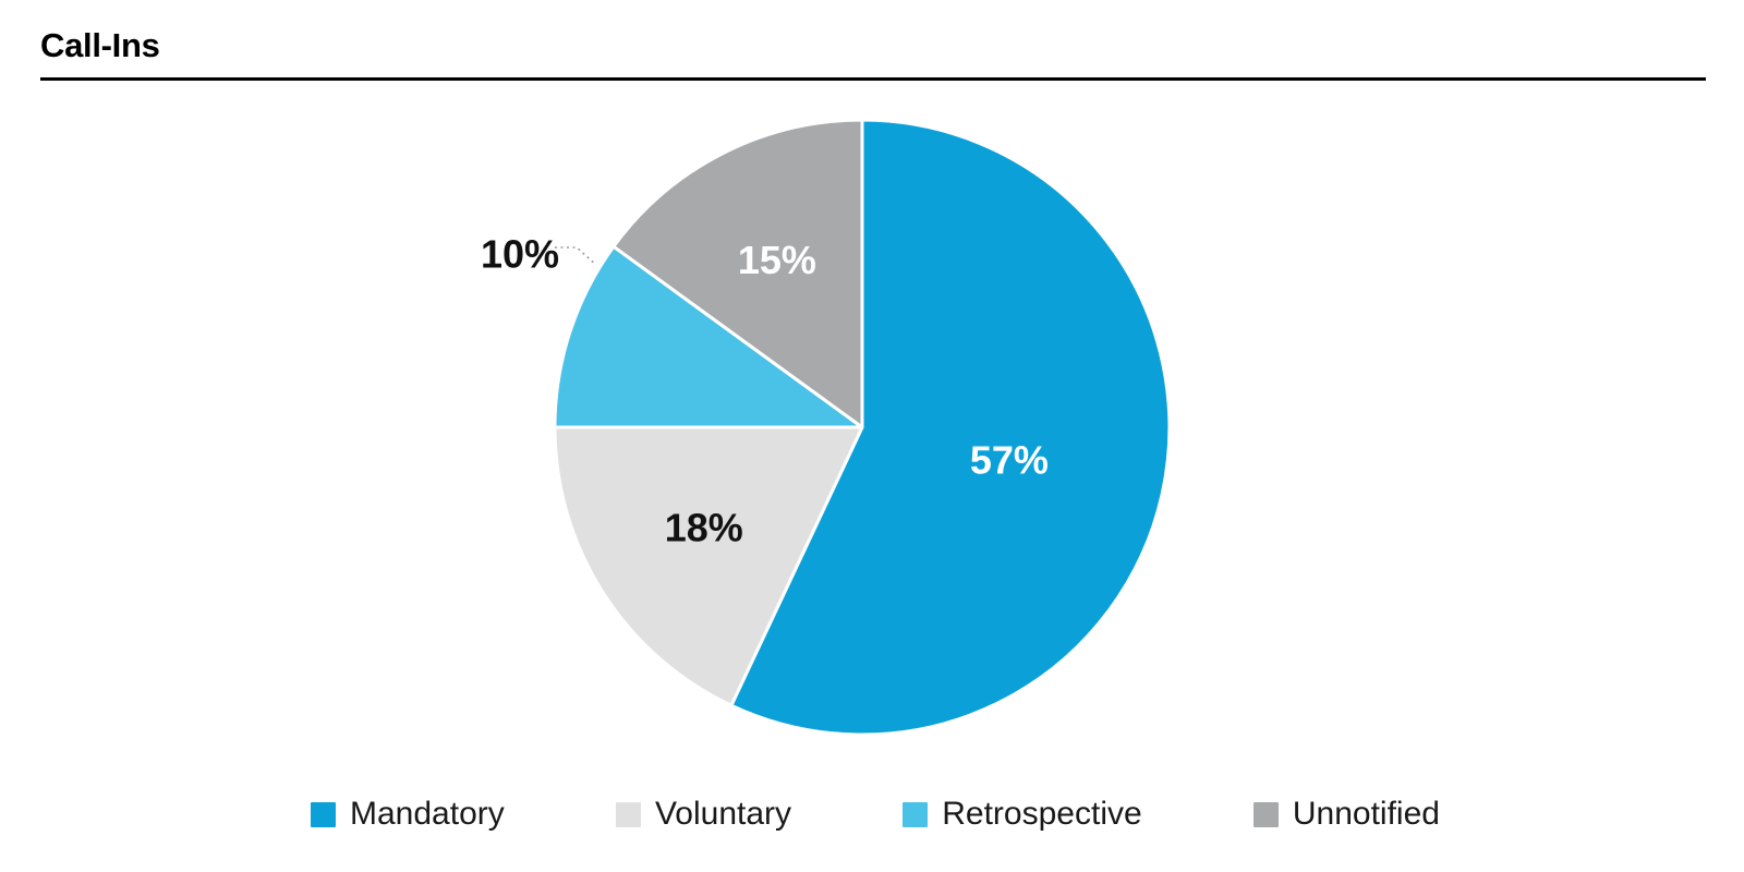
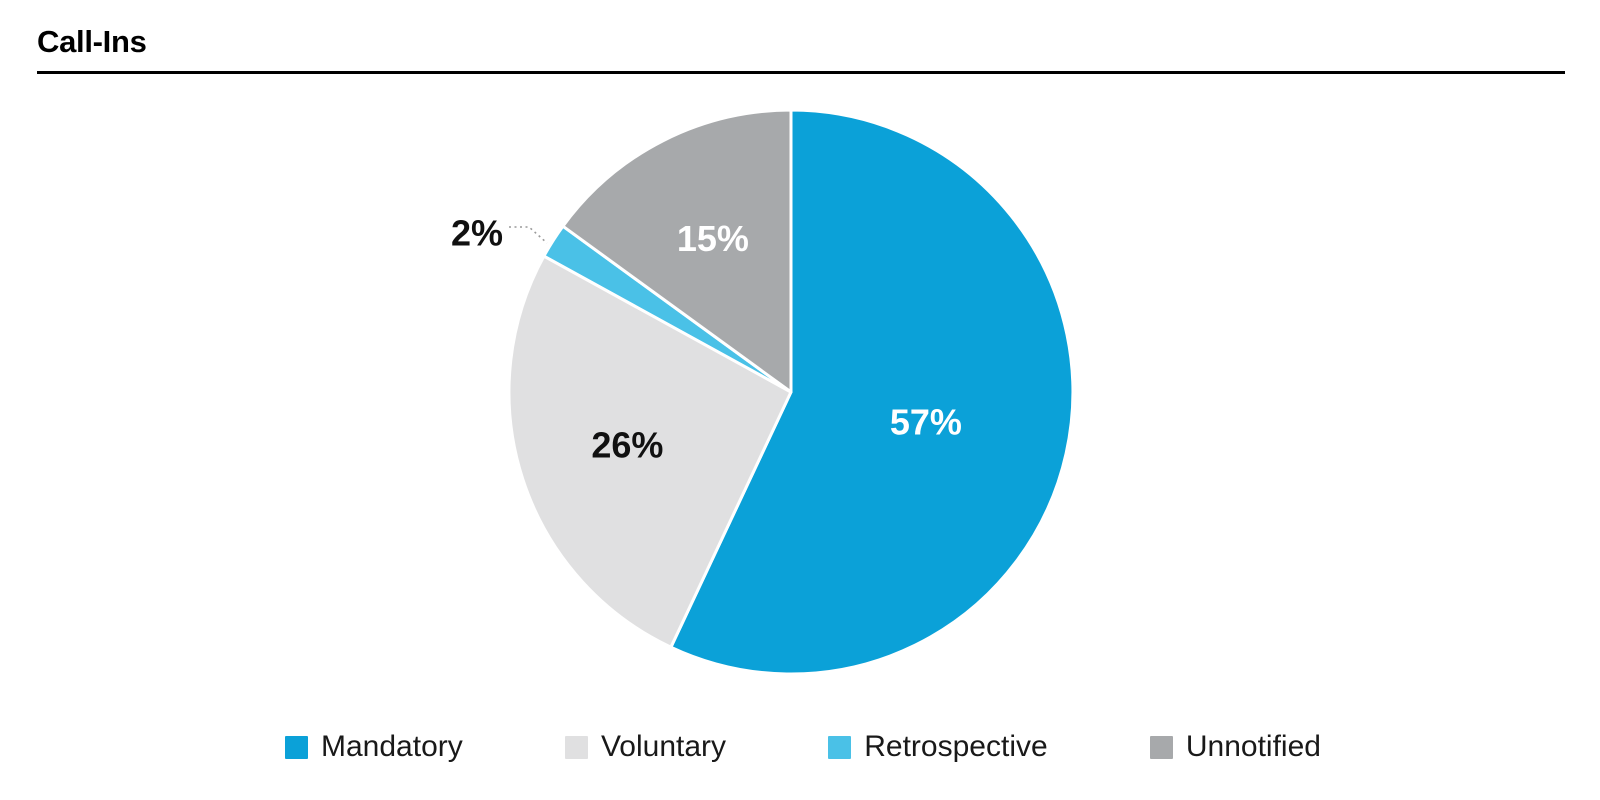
Voluntary: 18% -> 26%
Retrospective: 10% -> 2%
